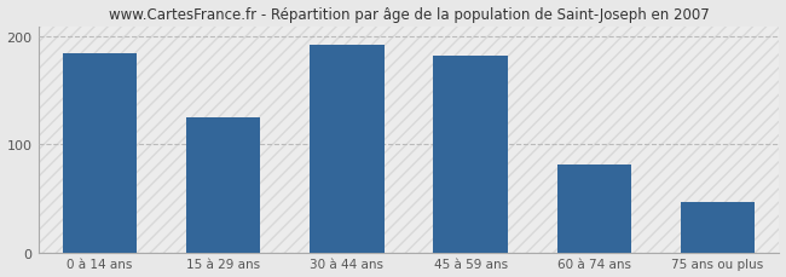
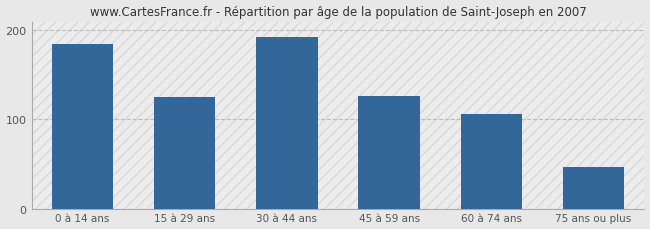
45 à 59 ans: 182 -> 126
60 à 74 ans: 82 -> 106
